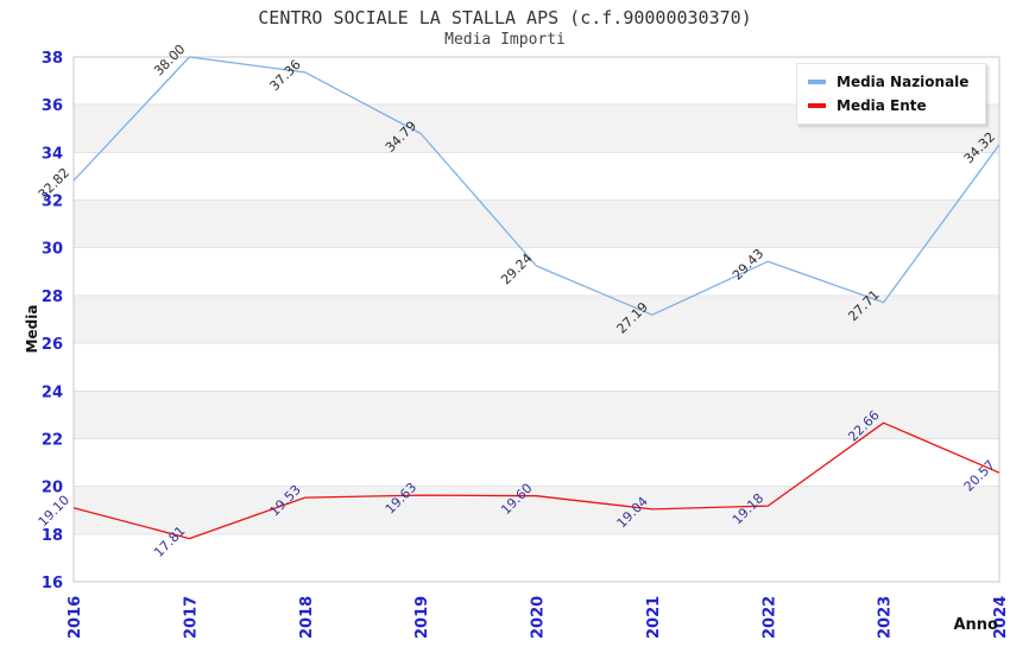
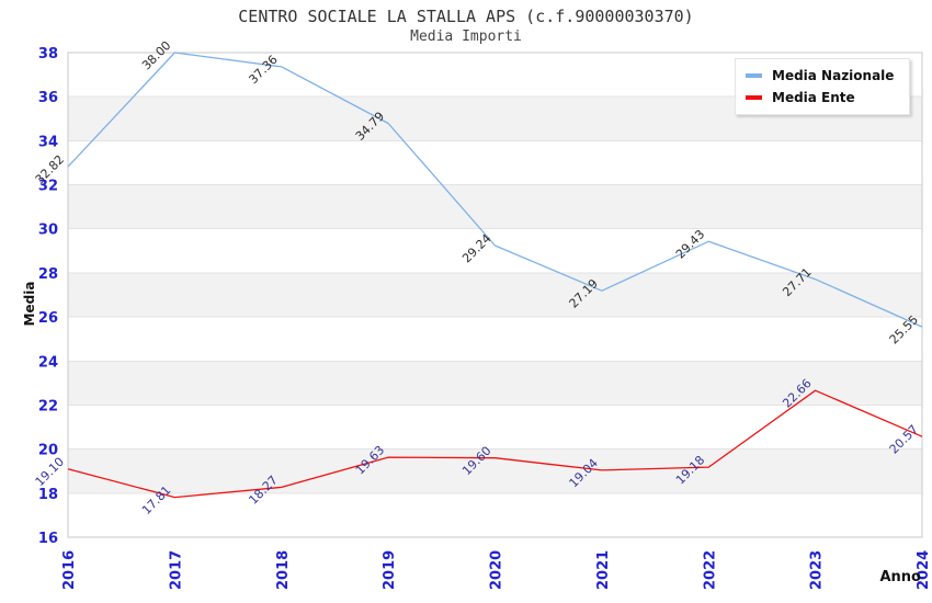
Media Ente/2018: 19.53 -> 18.27
Media Nazionale/2024: 34.32 -> 25.55
